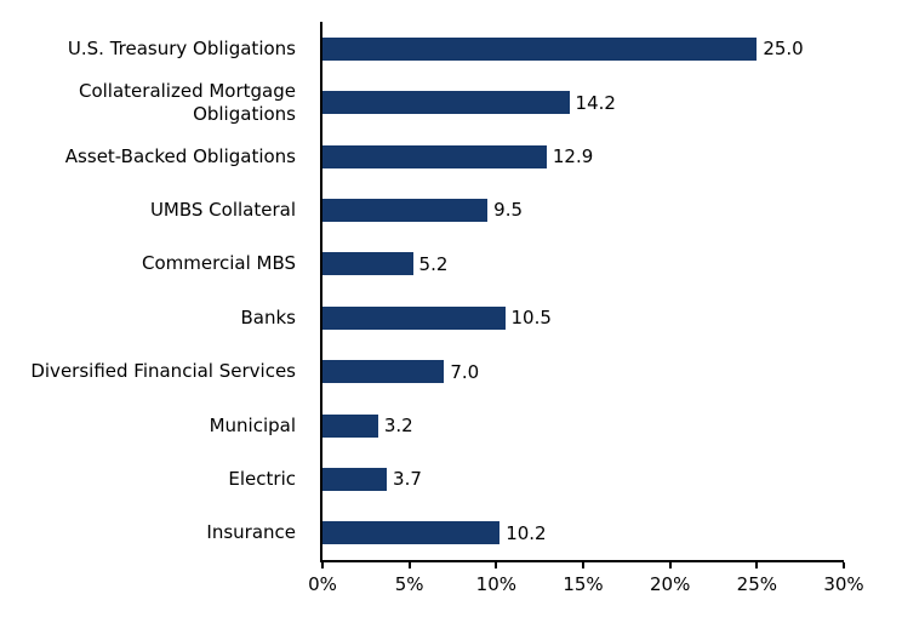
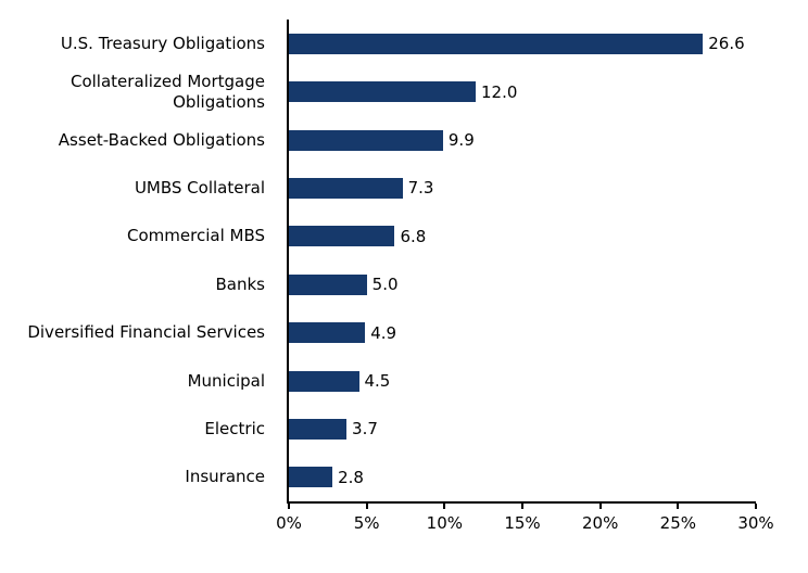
U.S. Treasury Obligations: 25.0 -> 26.6
Collateralized Mortgage Obligations: 14.2 -> 12.0
Asset-Backed Obligations: 12.9 -> 9.9
UMBS Collateral: 9.5 -> 7.3
Commercial MBS: 5.2 -> 6.8
Banks: 10.5 -> 5.0
Diversified Financial Services: 7.0 -> 4.9
Municipal: 3.2 -> 4.5
Insurance: 10.2 -> 2.8
